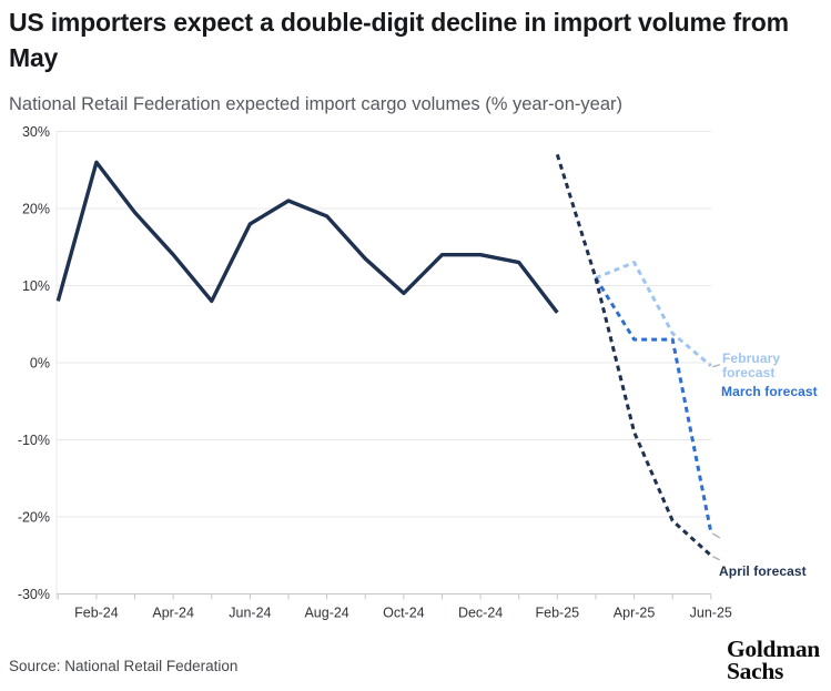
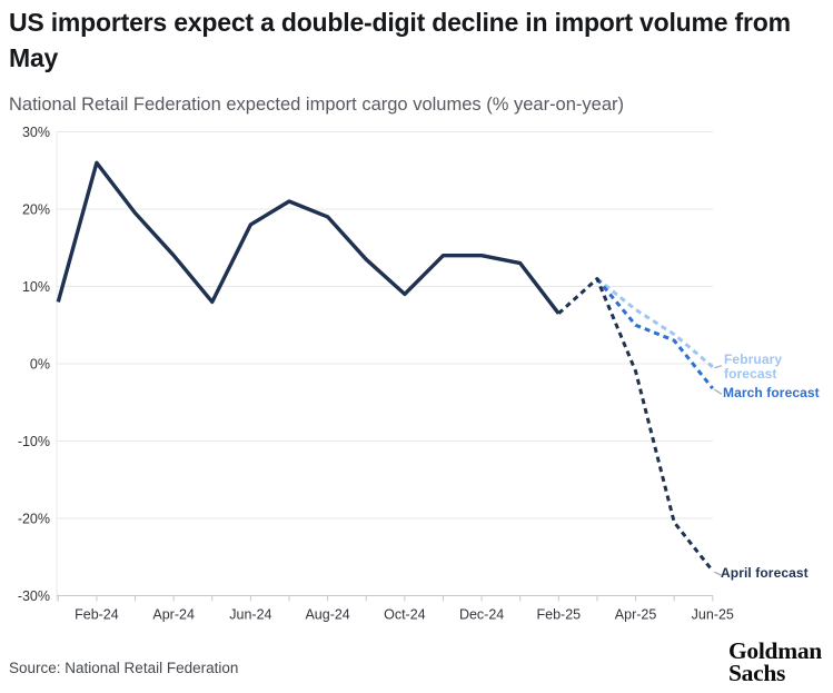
April forecast/Feb-25: 27% -> 6%
February forecast/Apr-25: 13% -> 7%
March forecast/Apr-25: 3% -> 5%
April forecast/Apr-25: -9% -> -1%
March forecast/Jun-25: -22% -> -3%
April forecast/Jun-25: -25% -> -27%
